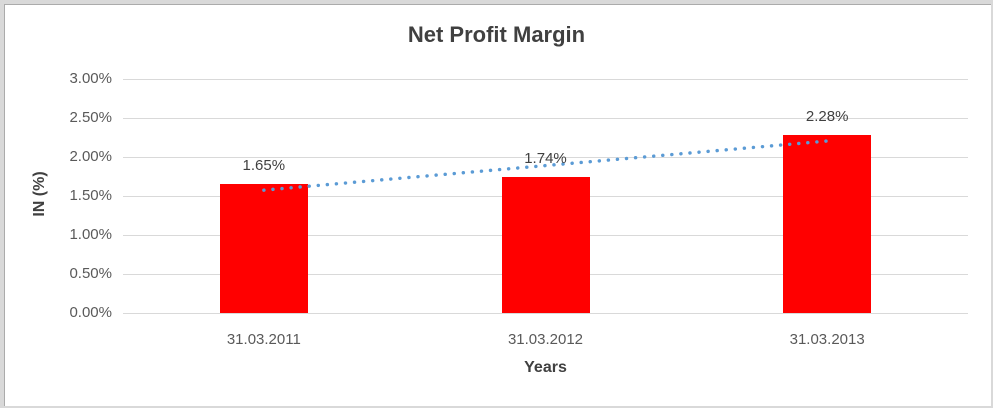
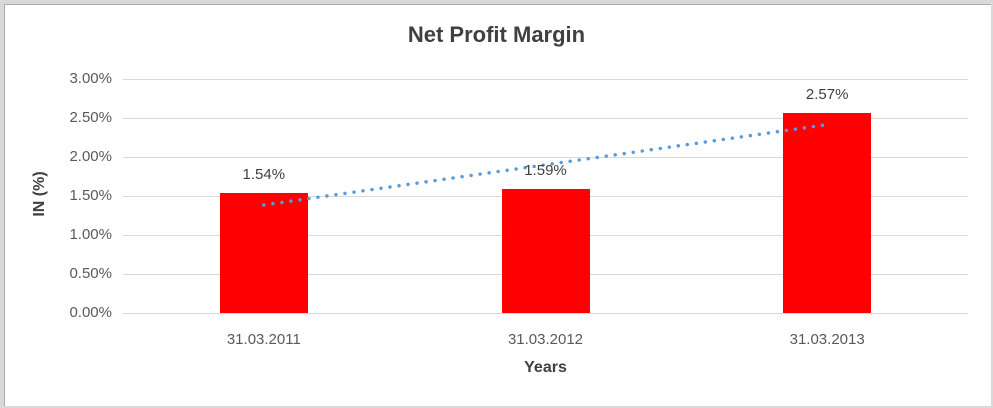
31.03.2011: 1.65% -> 1.54%
31.03.2012: 1.74% -> 1.59%
31.03.2013: 2.28% -> 2.57%
